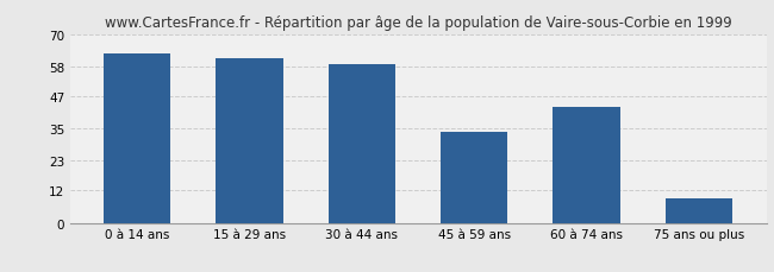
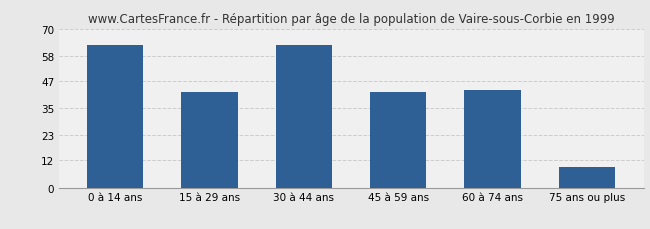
15 à 29 ans: 61 -> 42
30 à 44 ans: 59 -> 63
45 à 59 ans: 34 -> 42
